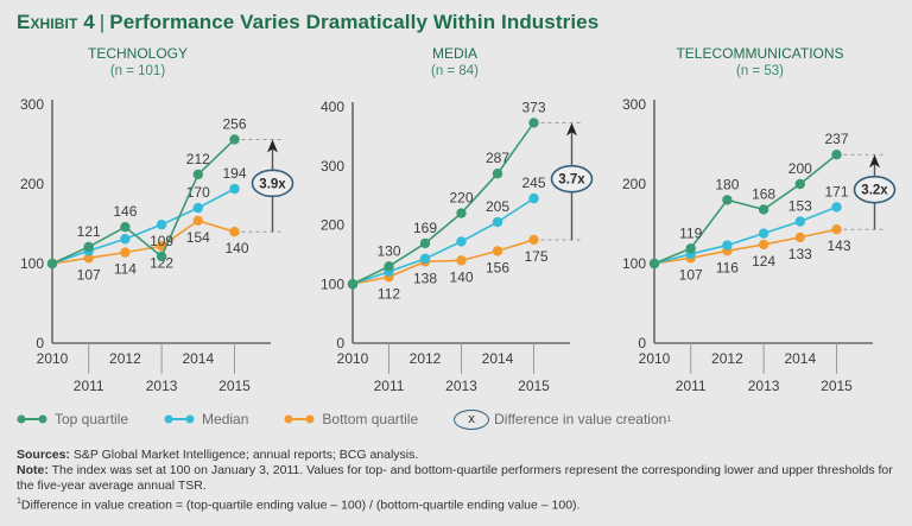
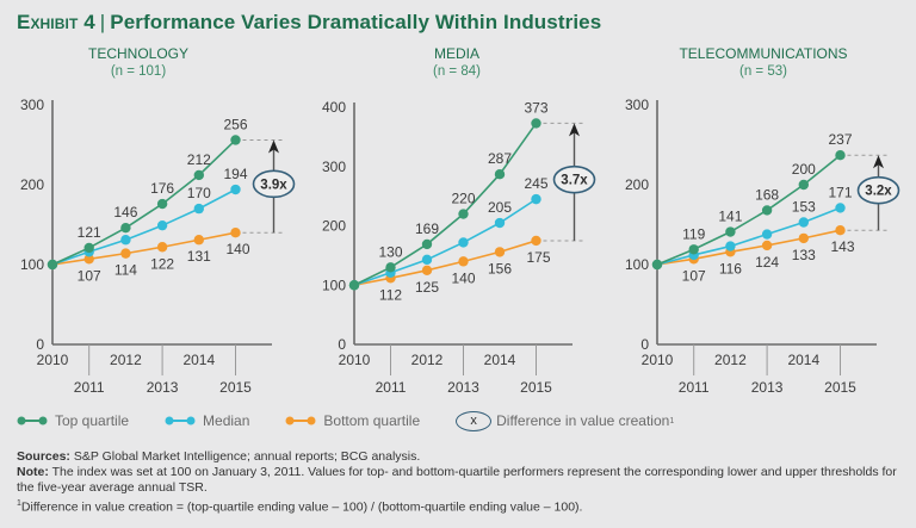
TECHNOLOGY/Top quartile/2013: 109 -> 176
TECHNOLOGY/Bottom quartile/2014: 154 -> 131
MEDIA/Bottom quartile/2012: 138 -> 125
TELECOMMUNICATIONS/Top quartile/2012: 180 -> 141
